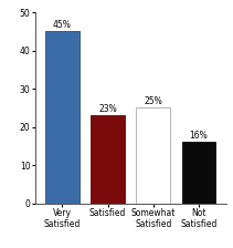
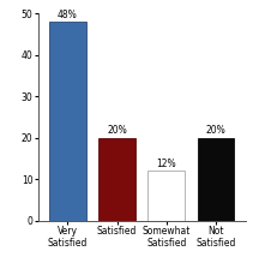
Very Satisfied: 45% -> 48%
Satisfied: 23% -> 20%
Somewhat Satisfied: 25% -> 12%
Not Satisfied: 16% -> 20%
